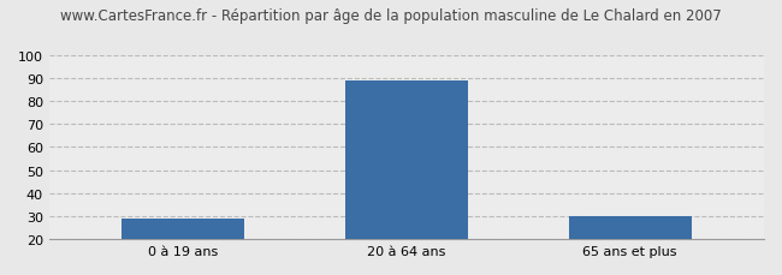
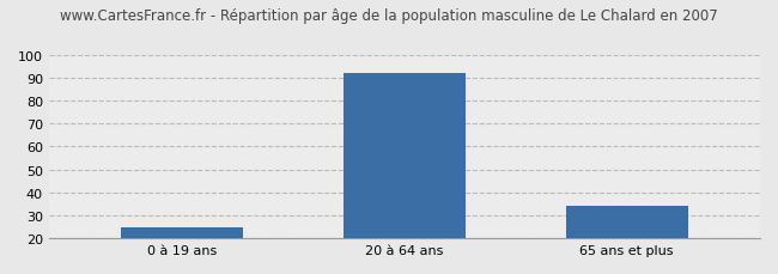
0 à 19 ans: 29 -> 25
20 à 64 ans: 89 -> 92
65 ans et plus: 30 -> 34
